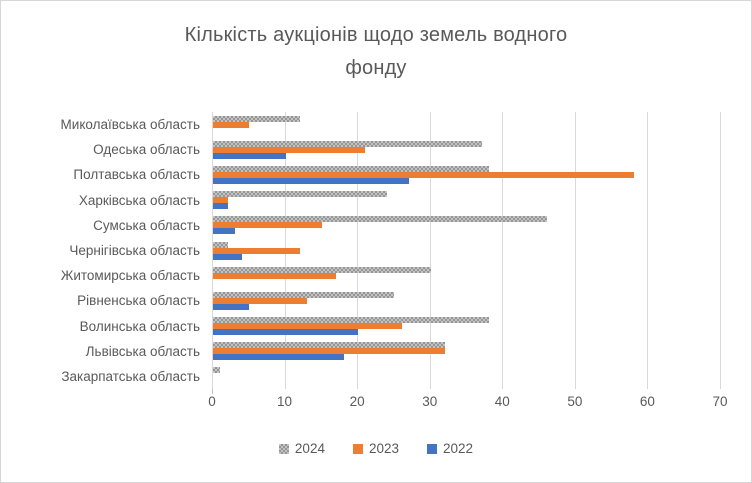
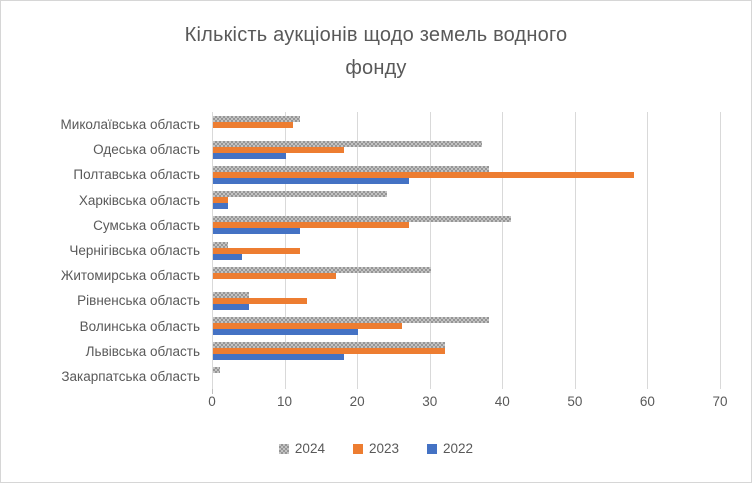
2023/Миколаївська область: 5 -> 11
2023/Одеська область: 21 -> 18
2024/Сумська область: 46 -> 41
2023/Сумська область: 15 -> 27
2022/Сумська область: 3 -> 12
2024/Рівненська область: 25 -> 5
